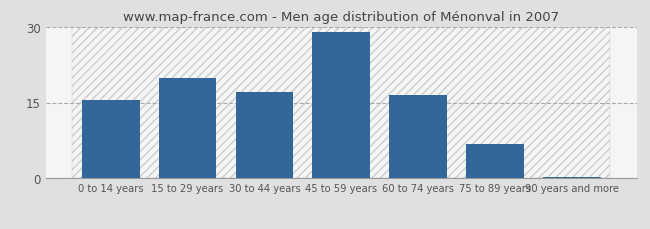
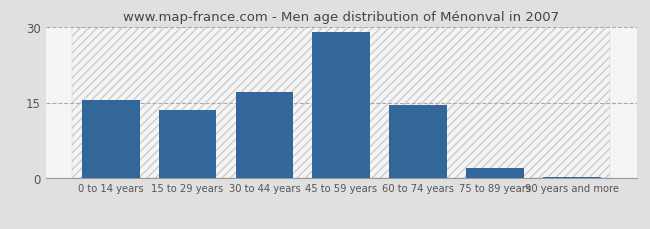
15 to 29 years: 19.8 -> 13.5
60 to 74 years: 16.4 -> 14.5
75 to 89 years: 6.8 -> 2.0
